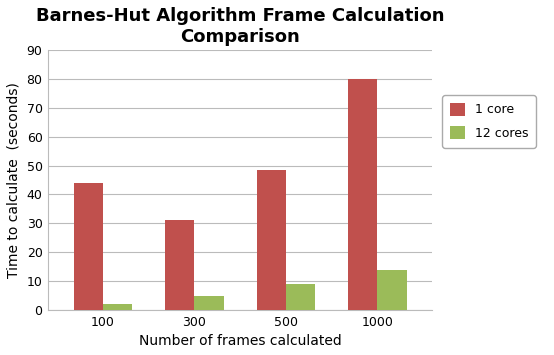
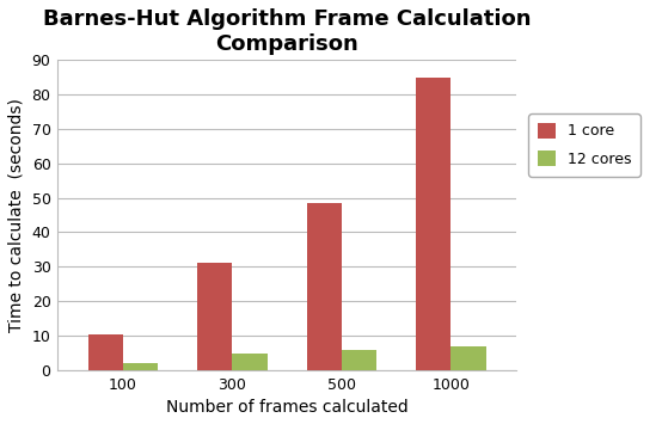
1 core/100: 44.0 -> 10.5
12 cores/500: 9.0 -> 6.0
1 core/1000: 80.0 -> 85.0
12 cores/1000: 14.0 -> 7.0
